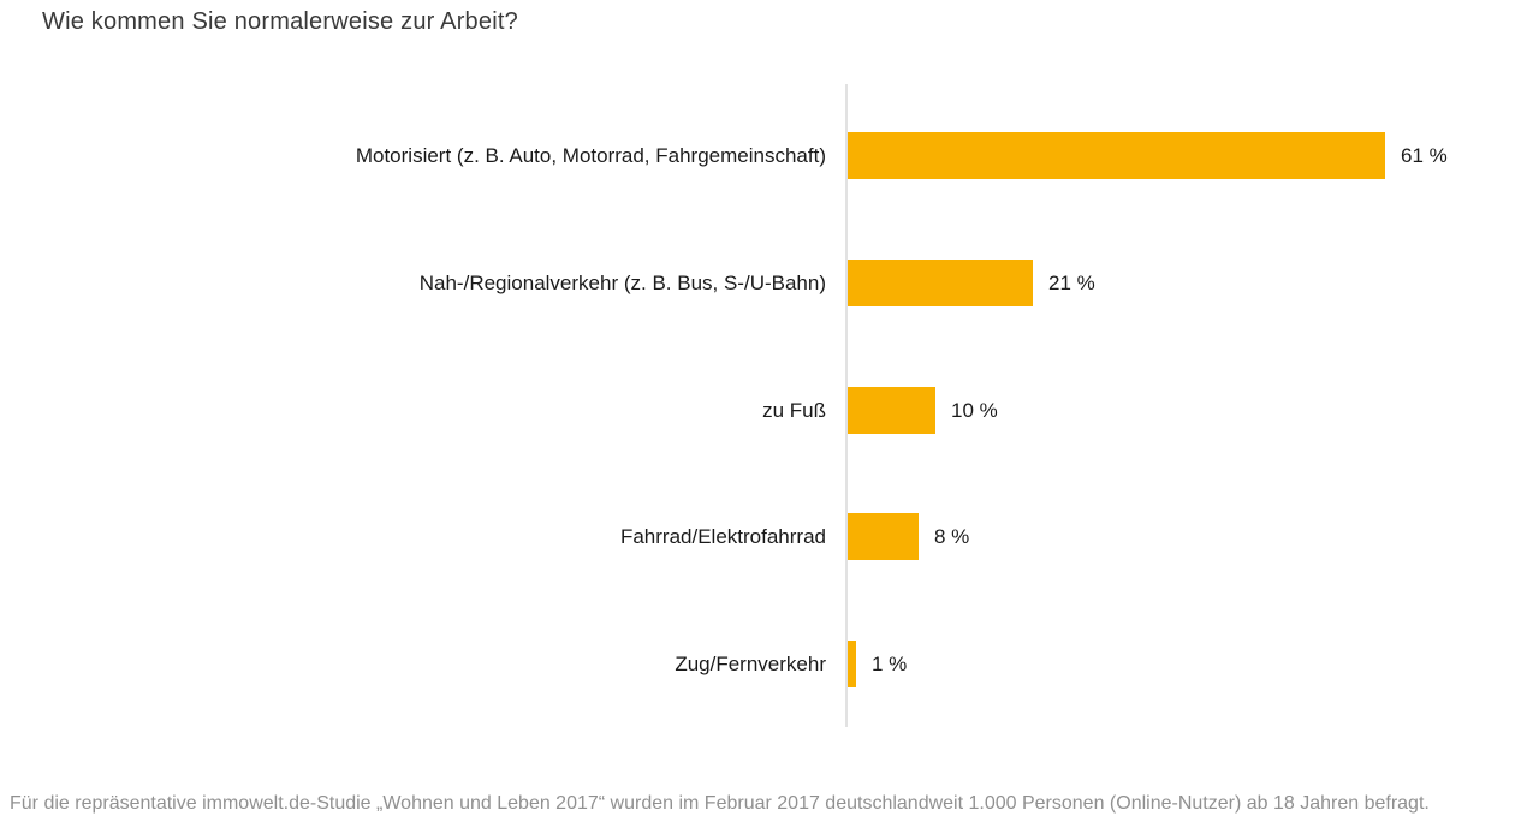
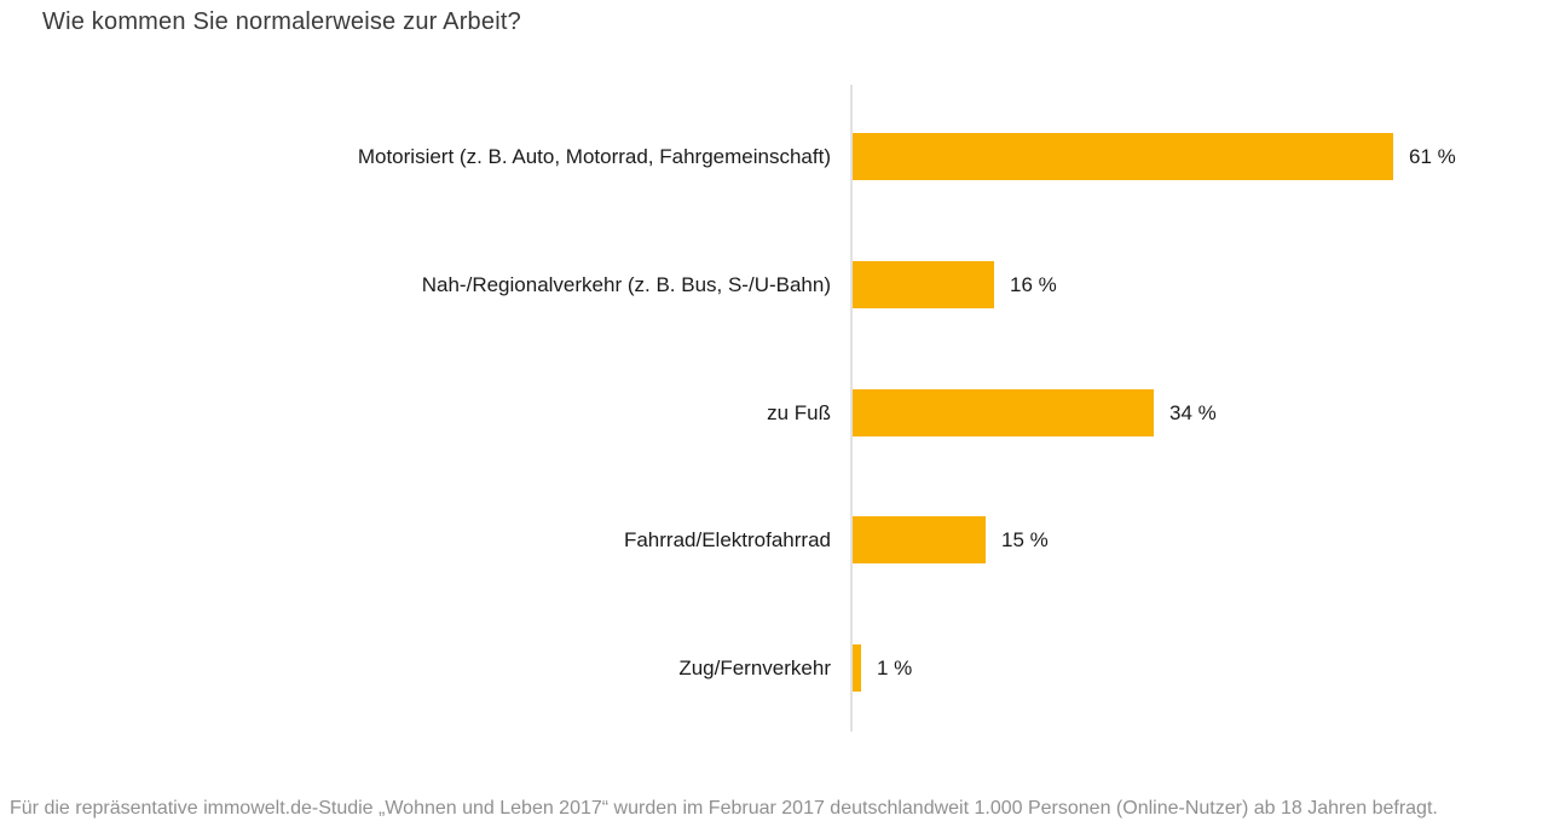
Nah-/Regionalverkehr (z. B. Bus, S-/U-Bahn): 21 -> 16
zu Fuß: 10 -> 34
Fahrrad/Elektrofahrrad: 8 -> 15
